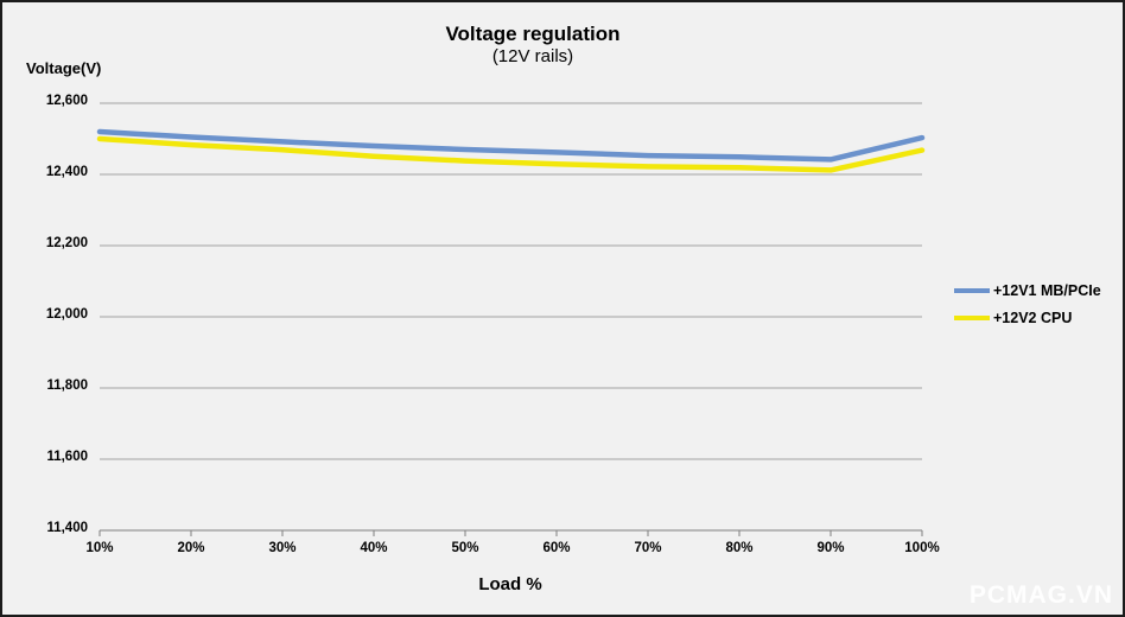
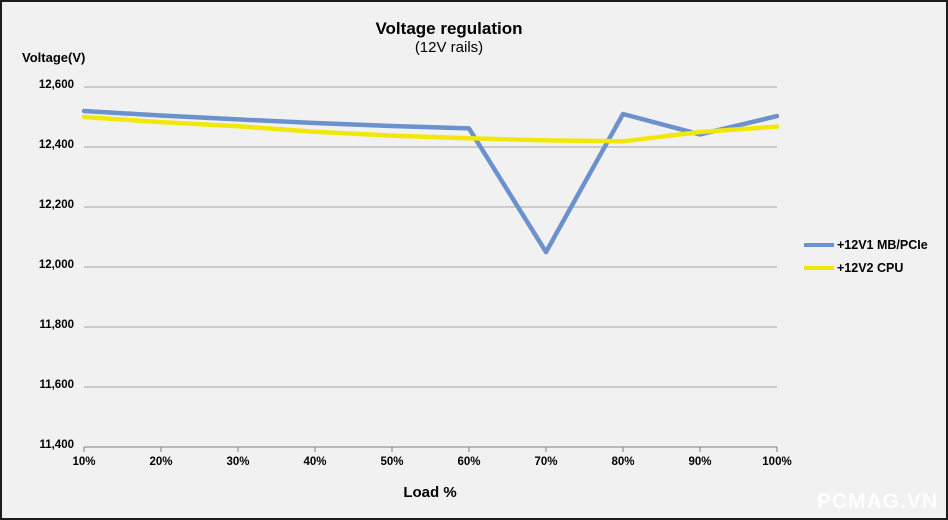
+12V1 MB/PCIe/70%: 12450 -> 12050
+12V1 MB/PCIe/80%: 12450 -> 12510
+12V2 CPU/90%: 12410 -> 12450
